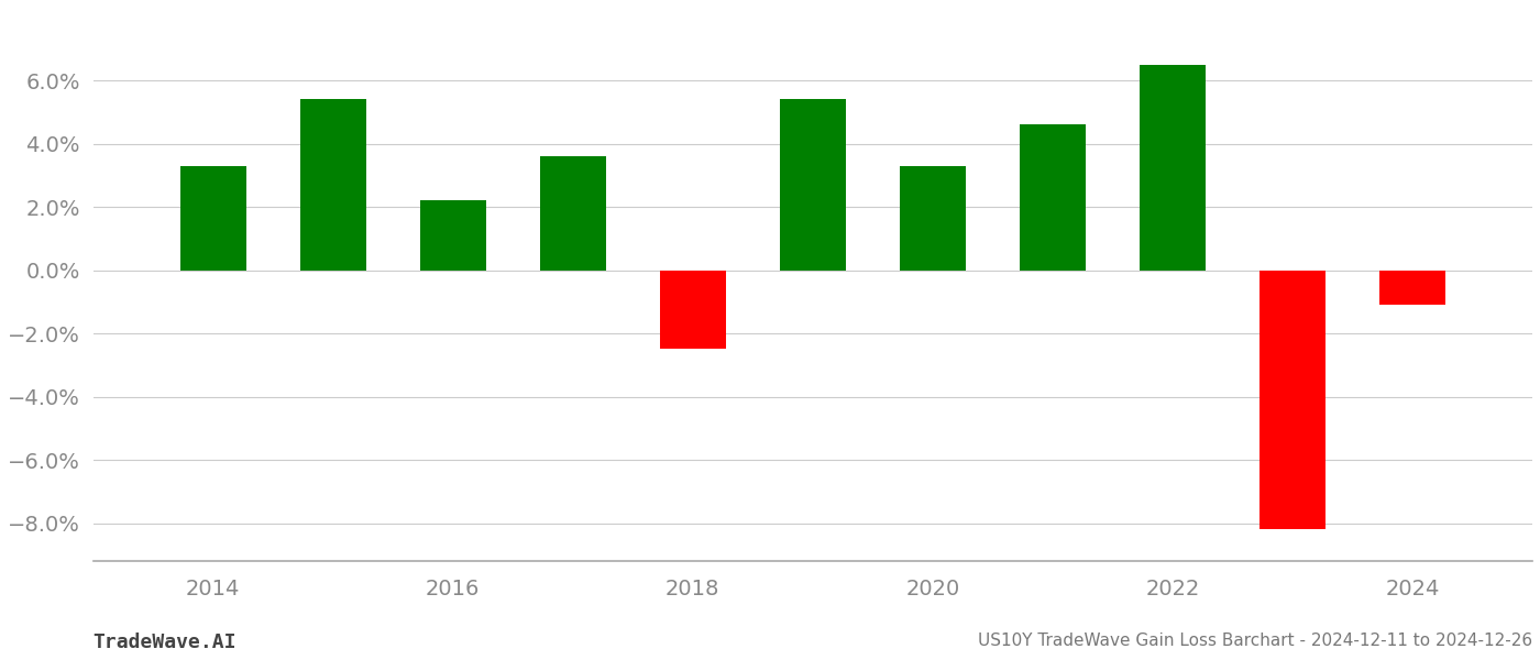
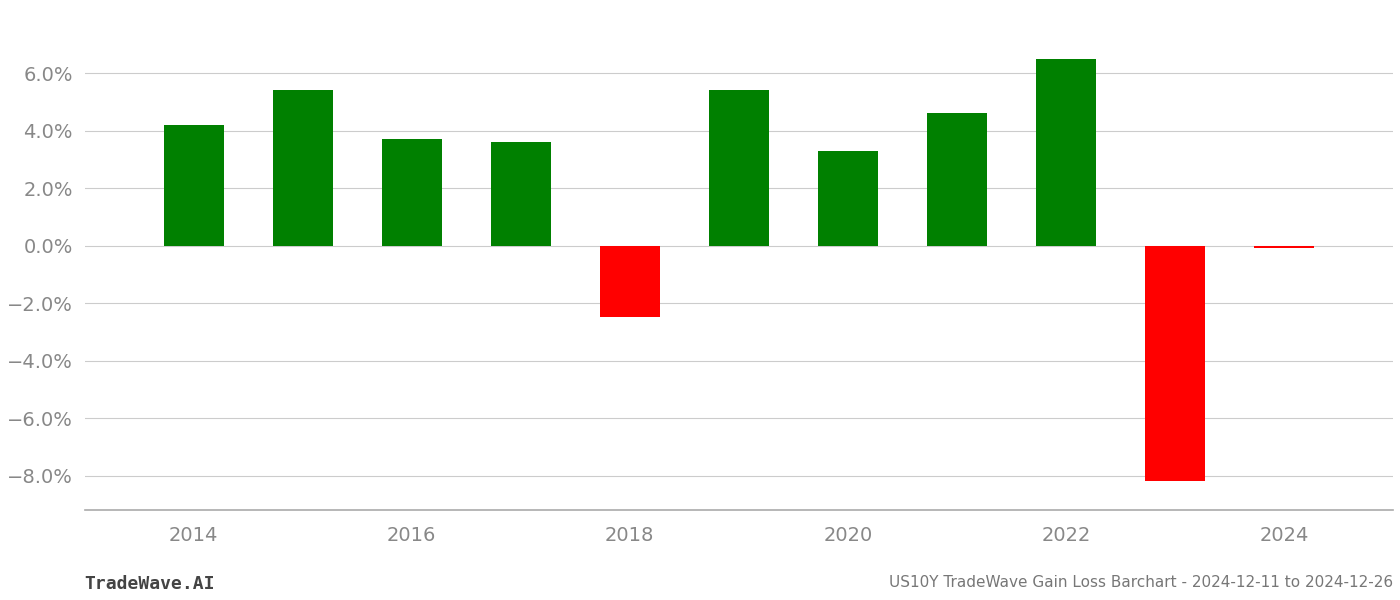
2014: 3.3% -> 4.2%
2016: 2.2% -> 3.7%
2024: -1.1% -> -0.1%
